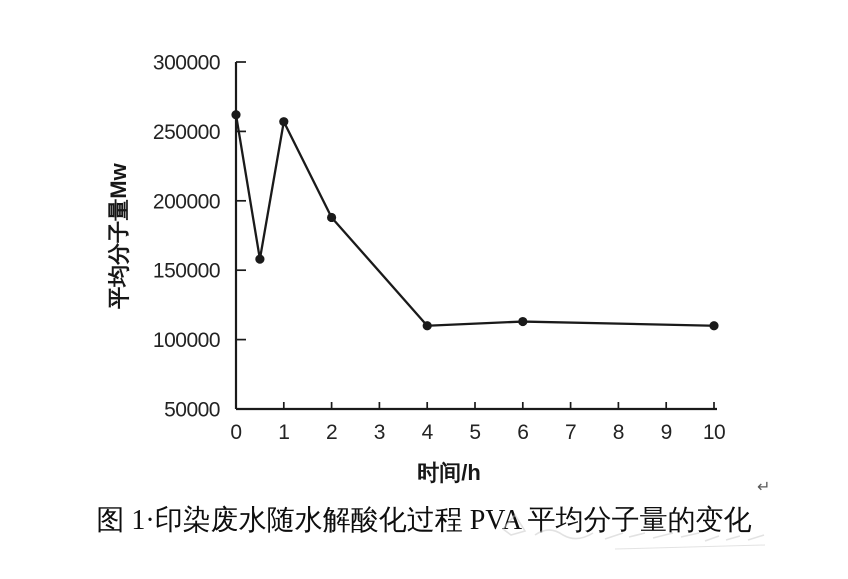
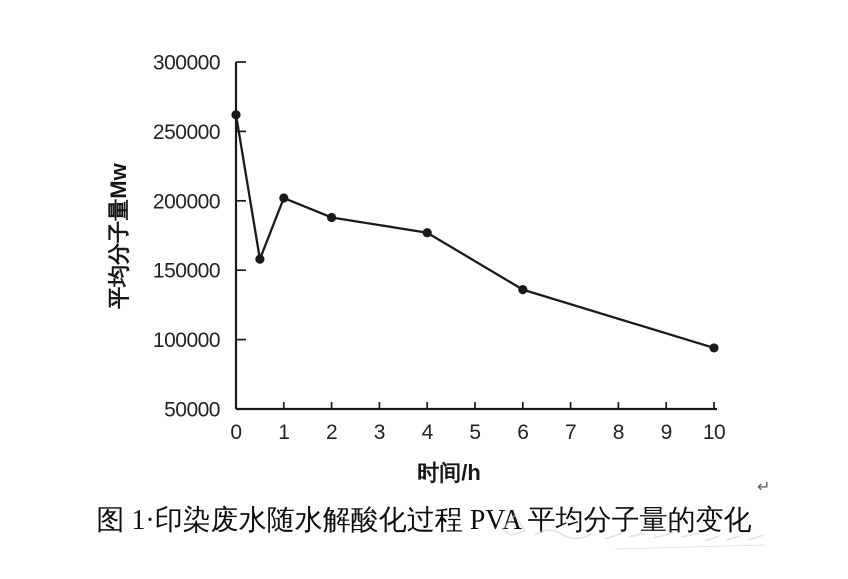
1: 257000 -> 202000
4: 110000 -> 177000
6: 113000 -> 136000
10: 110000 -> 94000
